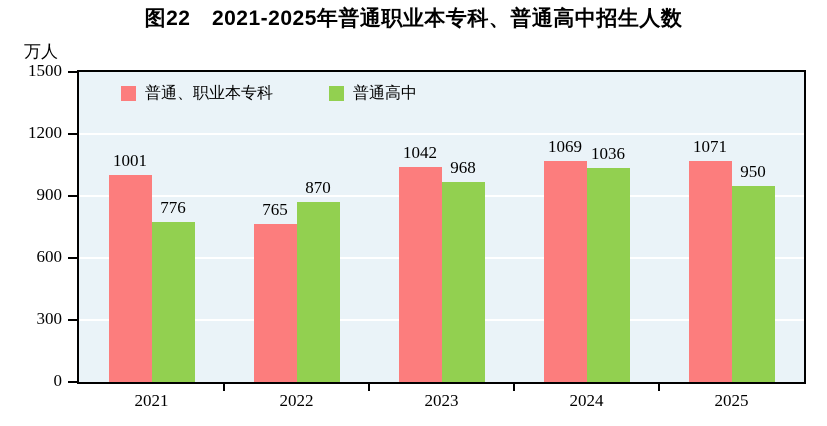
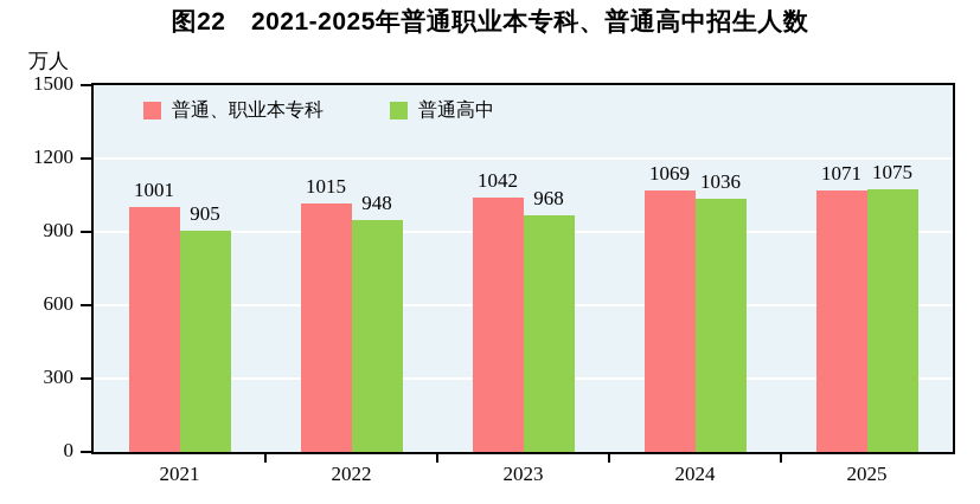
普通高中/2021: 776 -> 905
普通、职业本专科/2022: 765 -> 1015
普通高中/2022: 870 -> 948
普通高中/2025: 950 -> 1075
